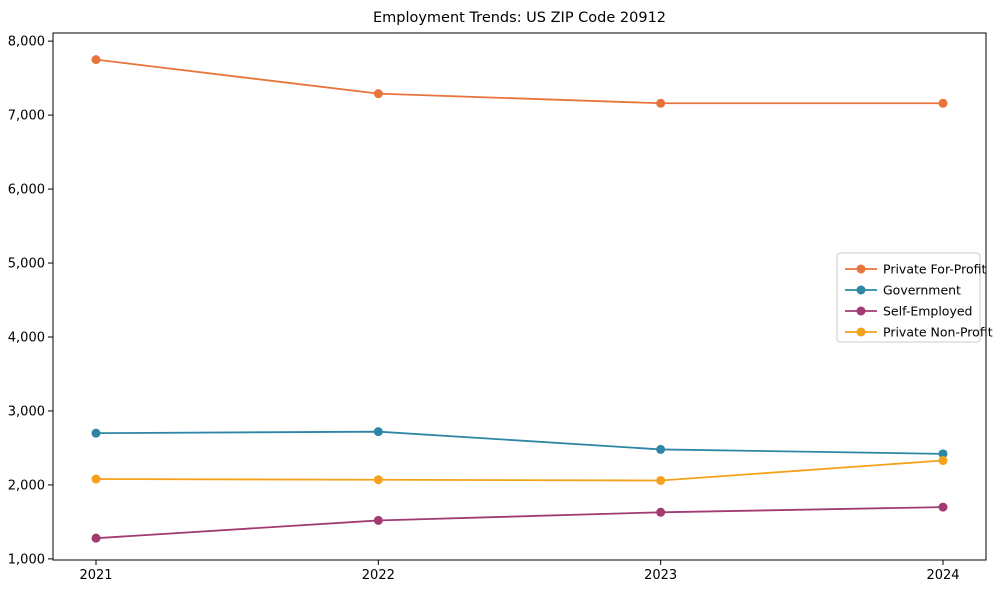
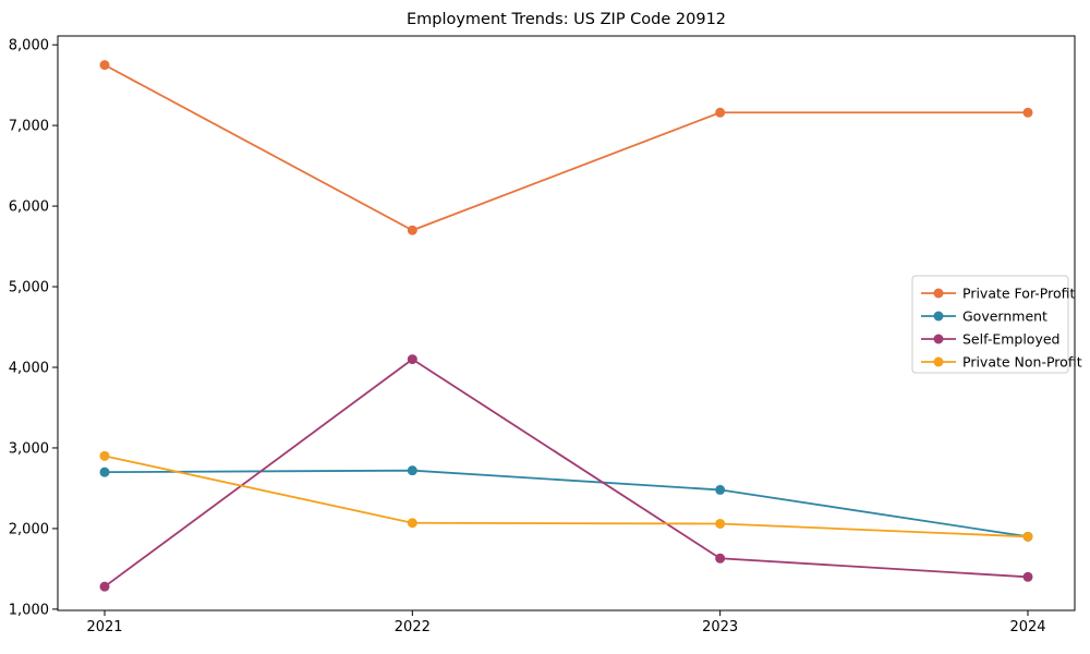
Private Non-Profit/2021: 2100 -> 2900
Private For-Profit/2022: 7300 -> 5700
Self-Employed/2022: 1500 -> 4100
Government/2024: 2400 -> 1900
Self-Employed/2024: 1700 -> 1400
Private Non-Profit/2024: 2300 -> 1900
